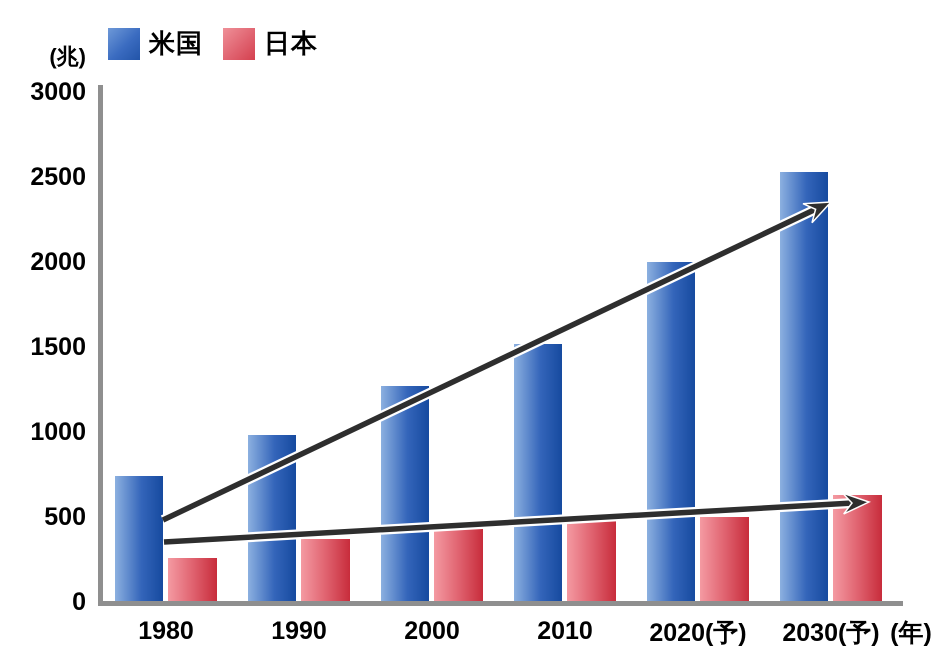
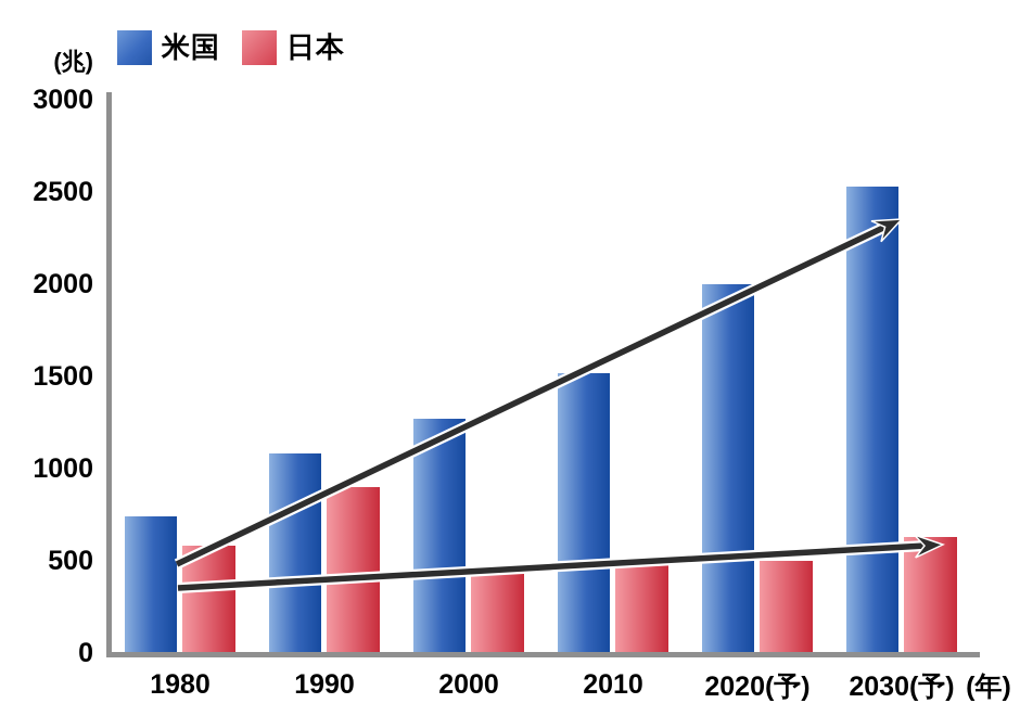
日本/1980: 260 -> 580
米国/1990: 980 -> 1080
日本/1990: 370 -> 900
